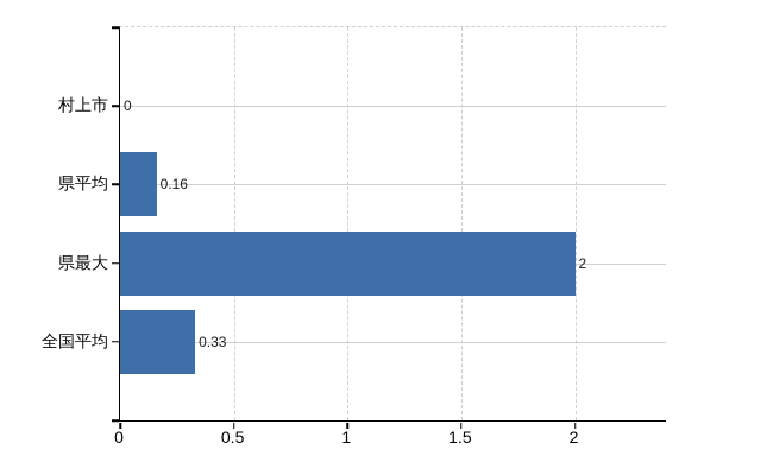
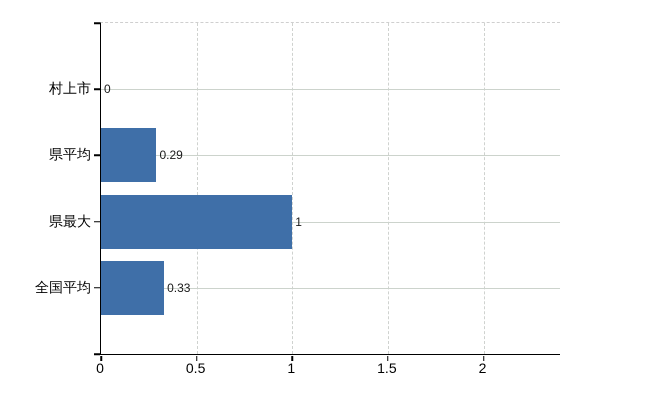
県平均: 0.16 -> 0.29
県最大: 2 -> 1
